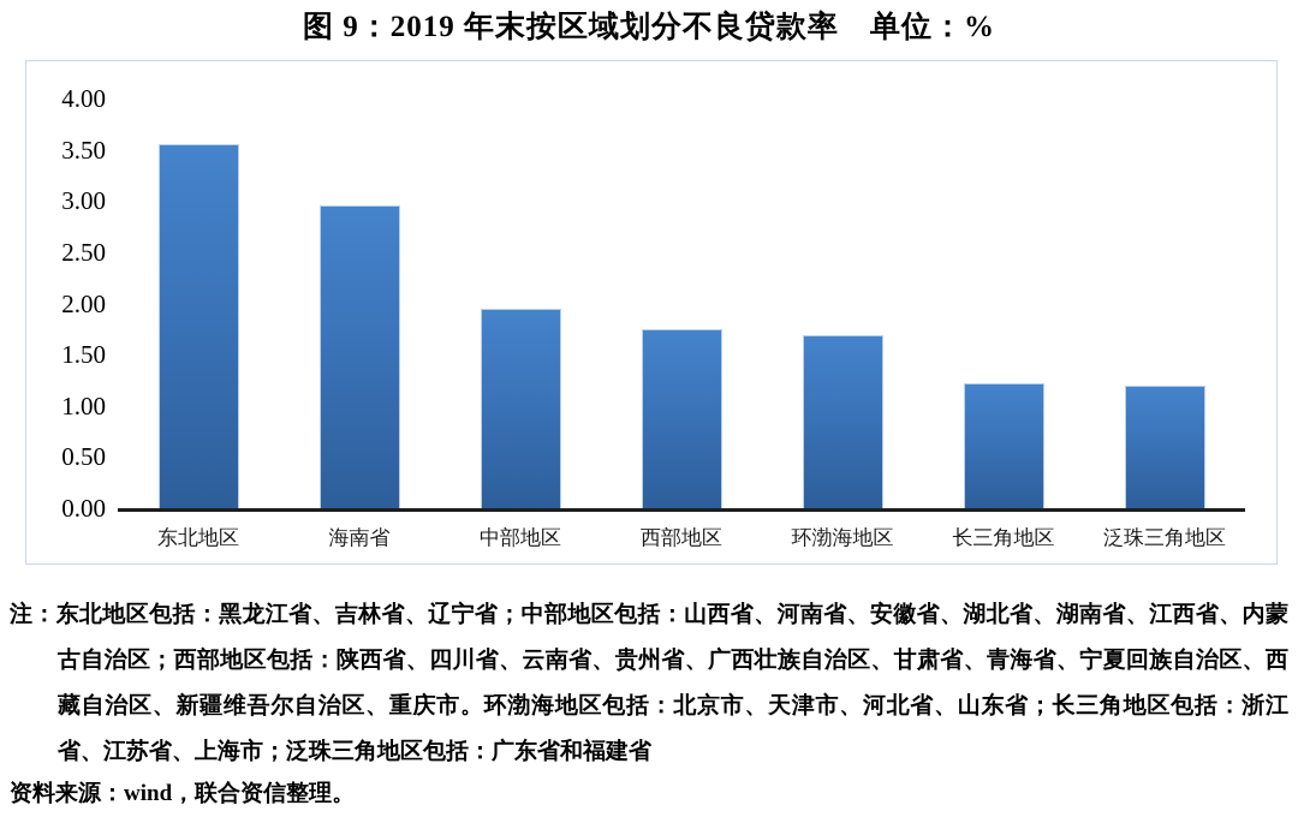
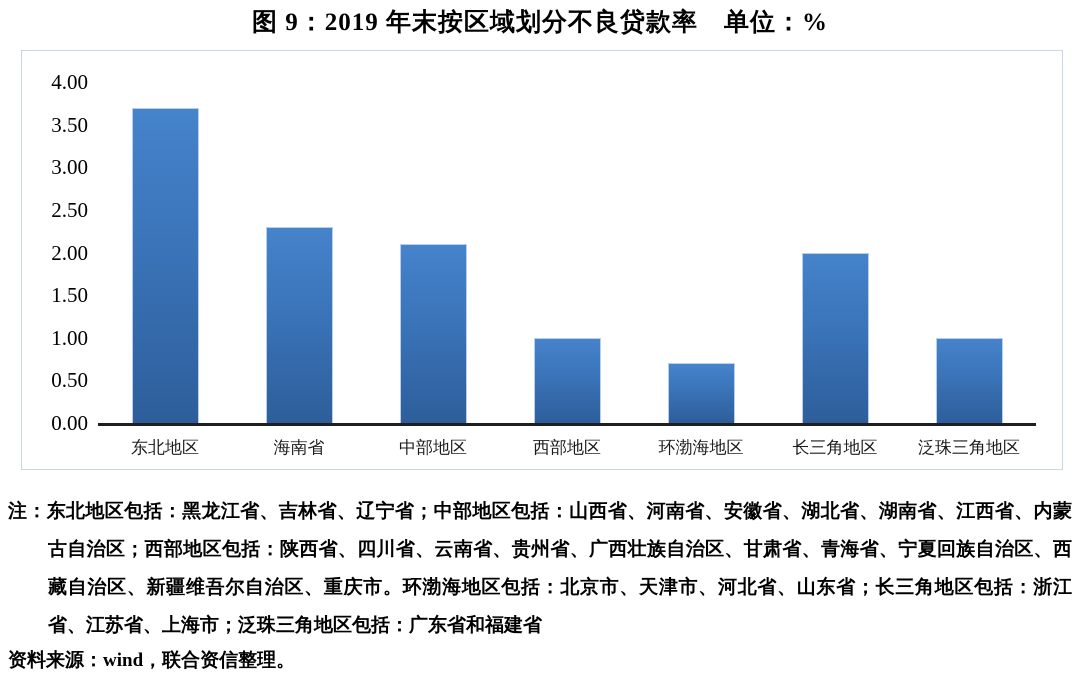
东北地区: 3.5 -> 3.7
海南省: 3.0 -> 2.3
中部地区: 1.9 -> 2.1
西部地区: 1.8 -> 1.0
环渤海地区: 1.7 -> 0.7
长三角地区: 1.2 -> 2.0
泛珠三角地区: 1.2 -> 1.0
